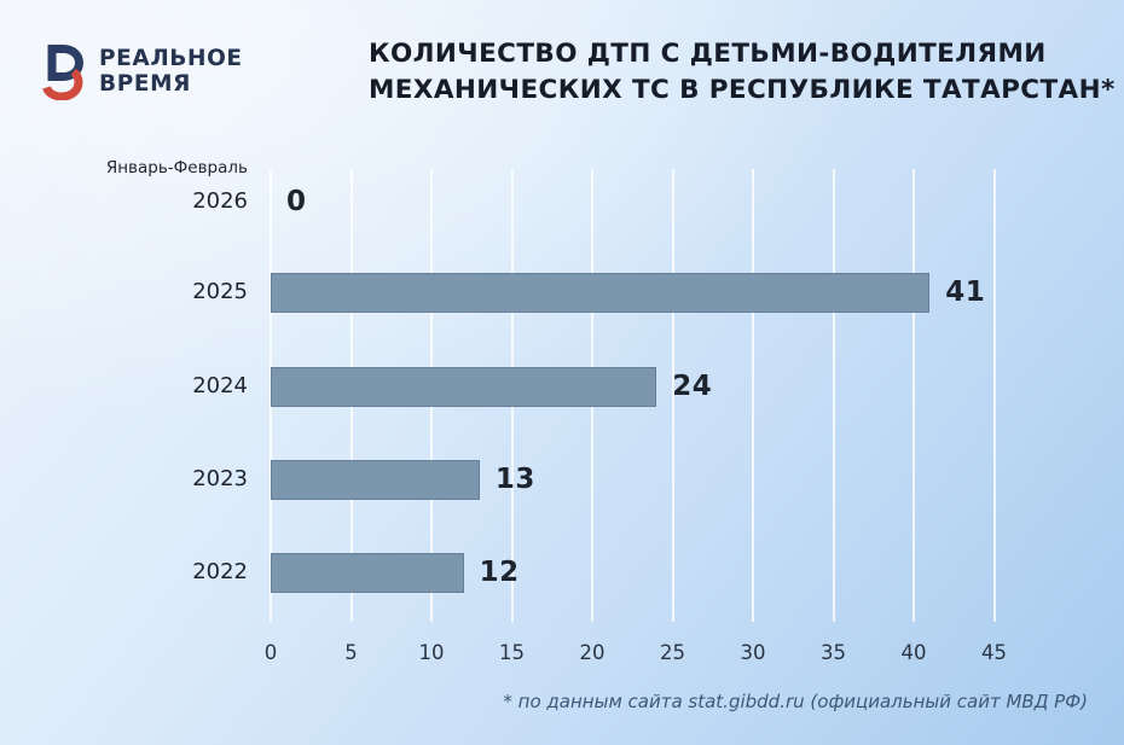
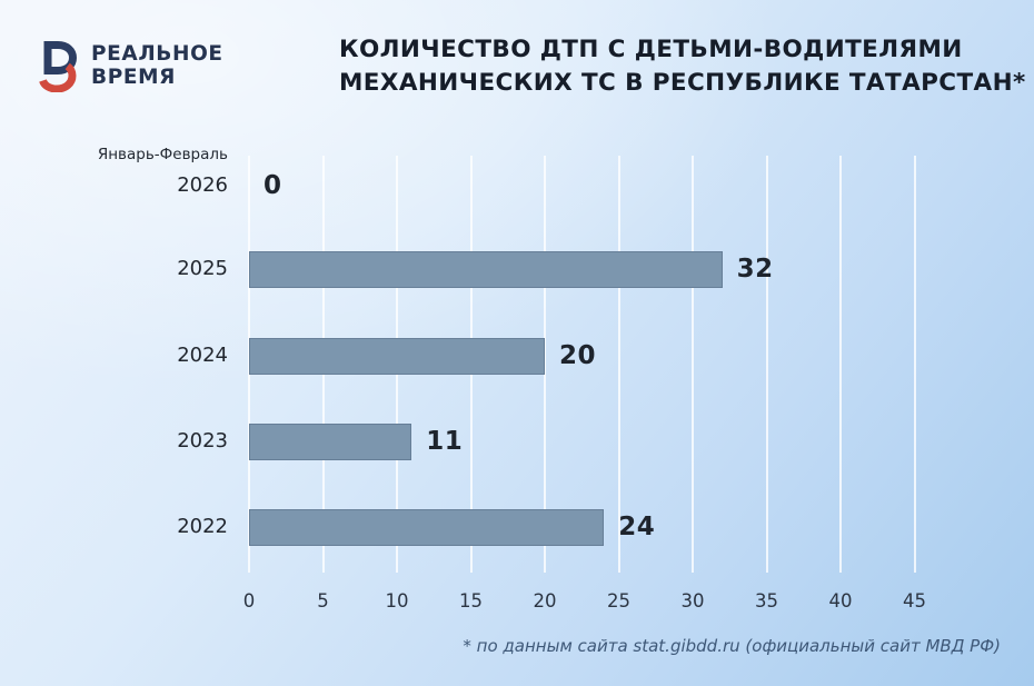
2025: 41 -> 32
2024: 24 -> 20
2023: 13 -> 11
2022: 12 -> 24
